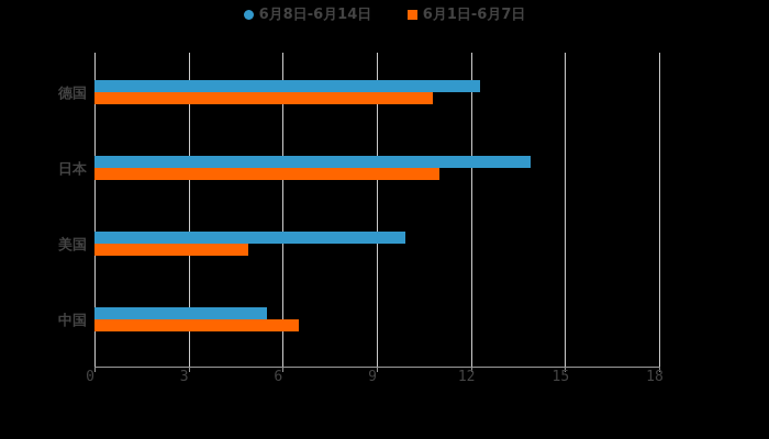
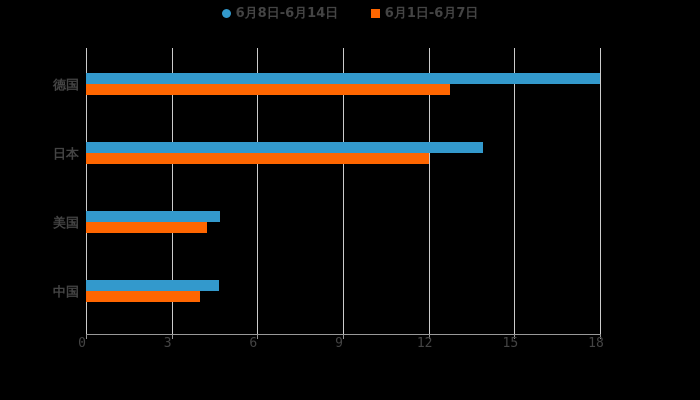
6月8日-6月14日/德国: 12.3 -> 18.0
6月1日-6月7日/德国: 10.8 -> 12.8
6月1日-6月7日/日本: 11.0 -> 12.0
6月8日-6月14日/美国: 9.9 -> 4.7
6月1日-6月7日/美国: 4.9 -> 4.2
6月8日-6月14日/中国: 5.5 -> 4.7
6月1日-6月7日/中国: 6.5 -> 4.0
